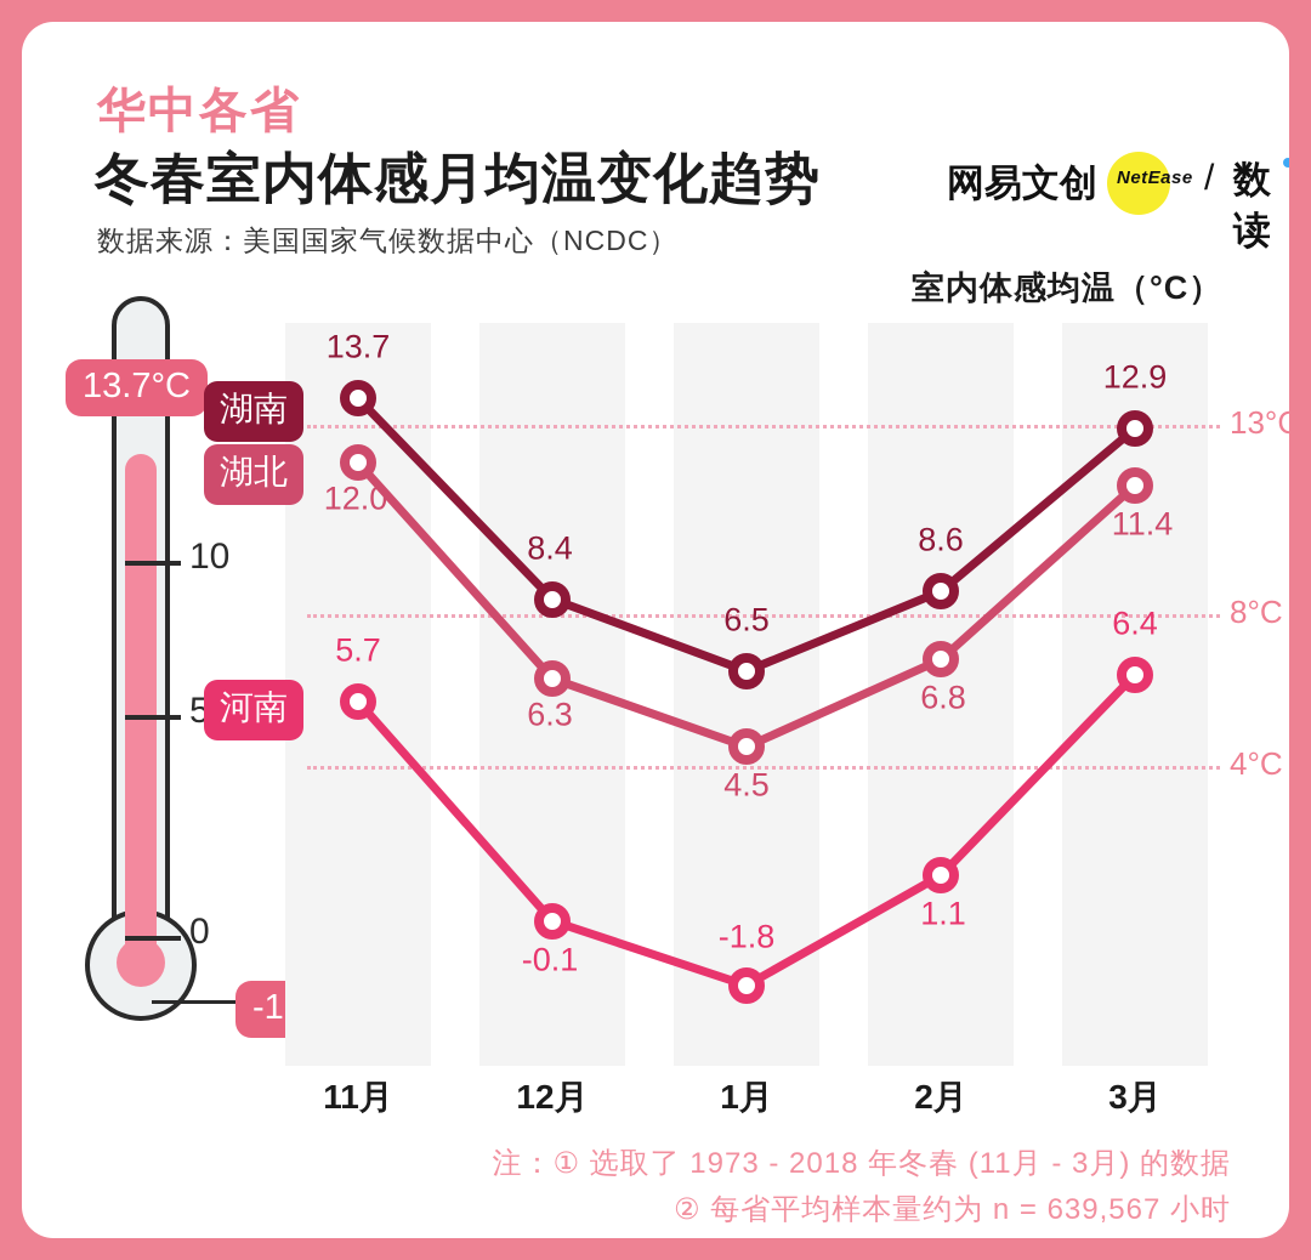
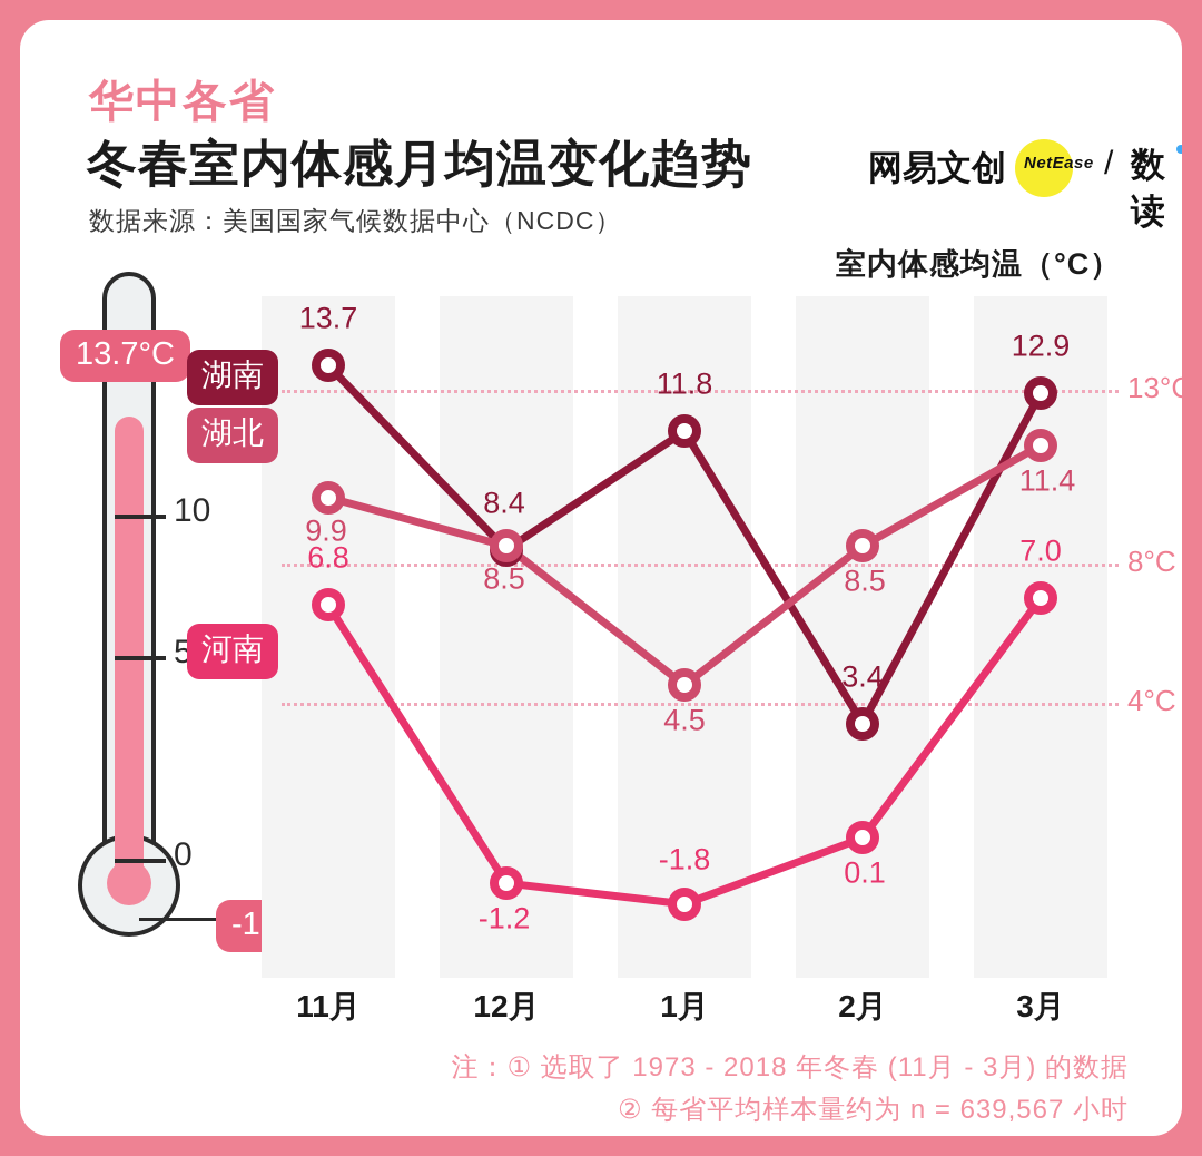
湖北/11月: 12.0 -> 9.9
河南/11月: 5.7 -> 6.8
湖北/12月: 6.3 -> 8.5
河南/12月: -0.1 -> -1.2
湖南/1月: 6.5 -> 11.8
湖南/2月: 8.6 -> 3.4
湖北/2月: 6.8 -> 8.5
河南/2月: 1.1 -> 0.1
河南/3月: 6.4 -> 7.0
